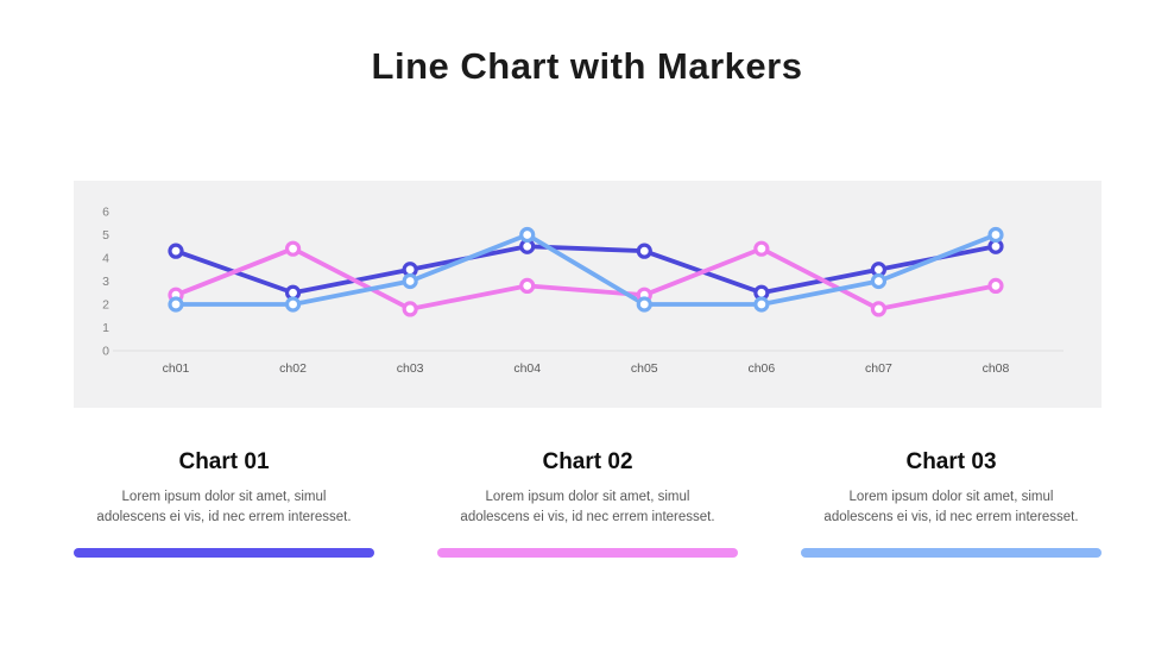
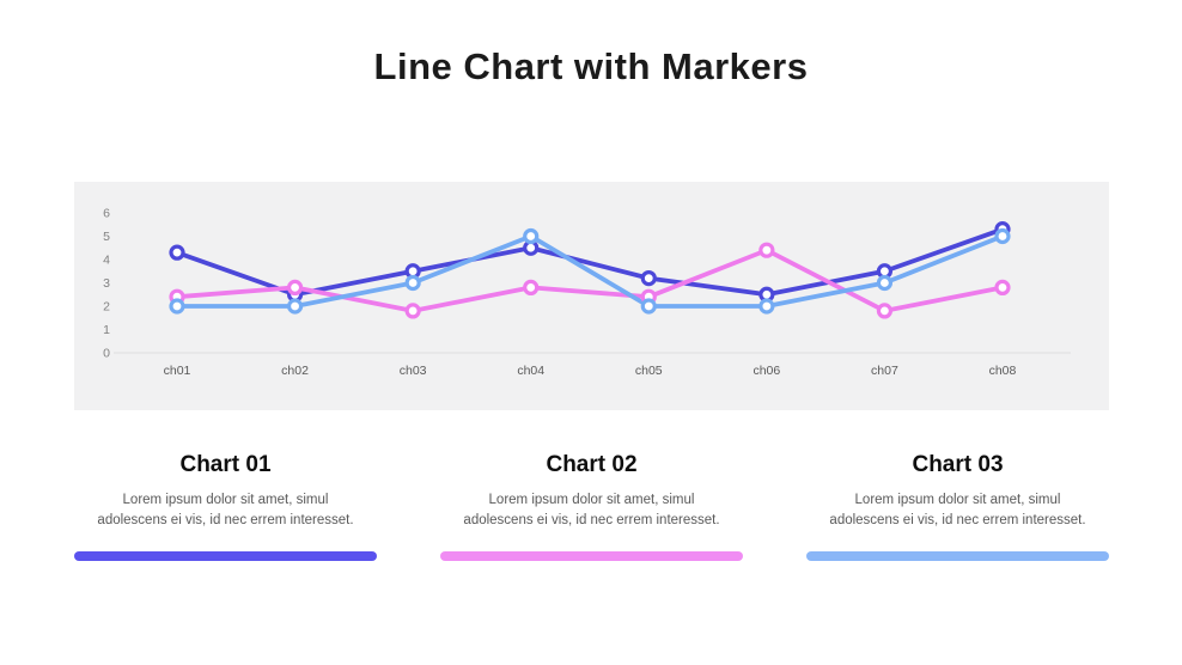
Chart 02/ch02: 4.4 -> 2.8
Chart 01/ch05: 4.3 -> 3.2
Chart 01/ch08: 4.5 -> 5.3
